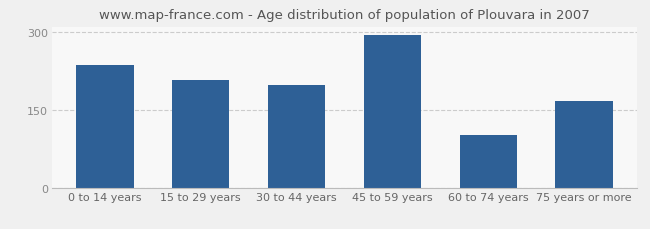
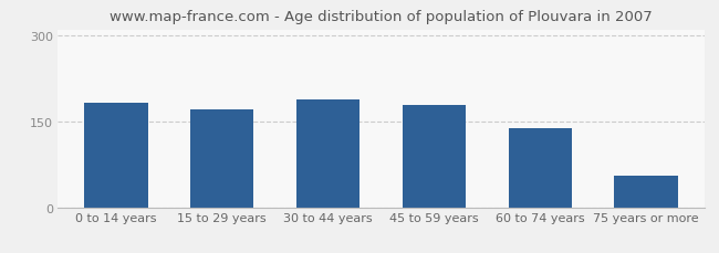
0 to 14 years: 236 -> 183
15 to 29 years: 208 -> 170
30 to 44 years: 198 -> 188
45 to 59 years: 294 -> 178
60 to 74 years: 102 -> 137
75 years or more: 166 -> 55
